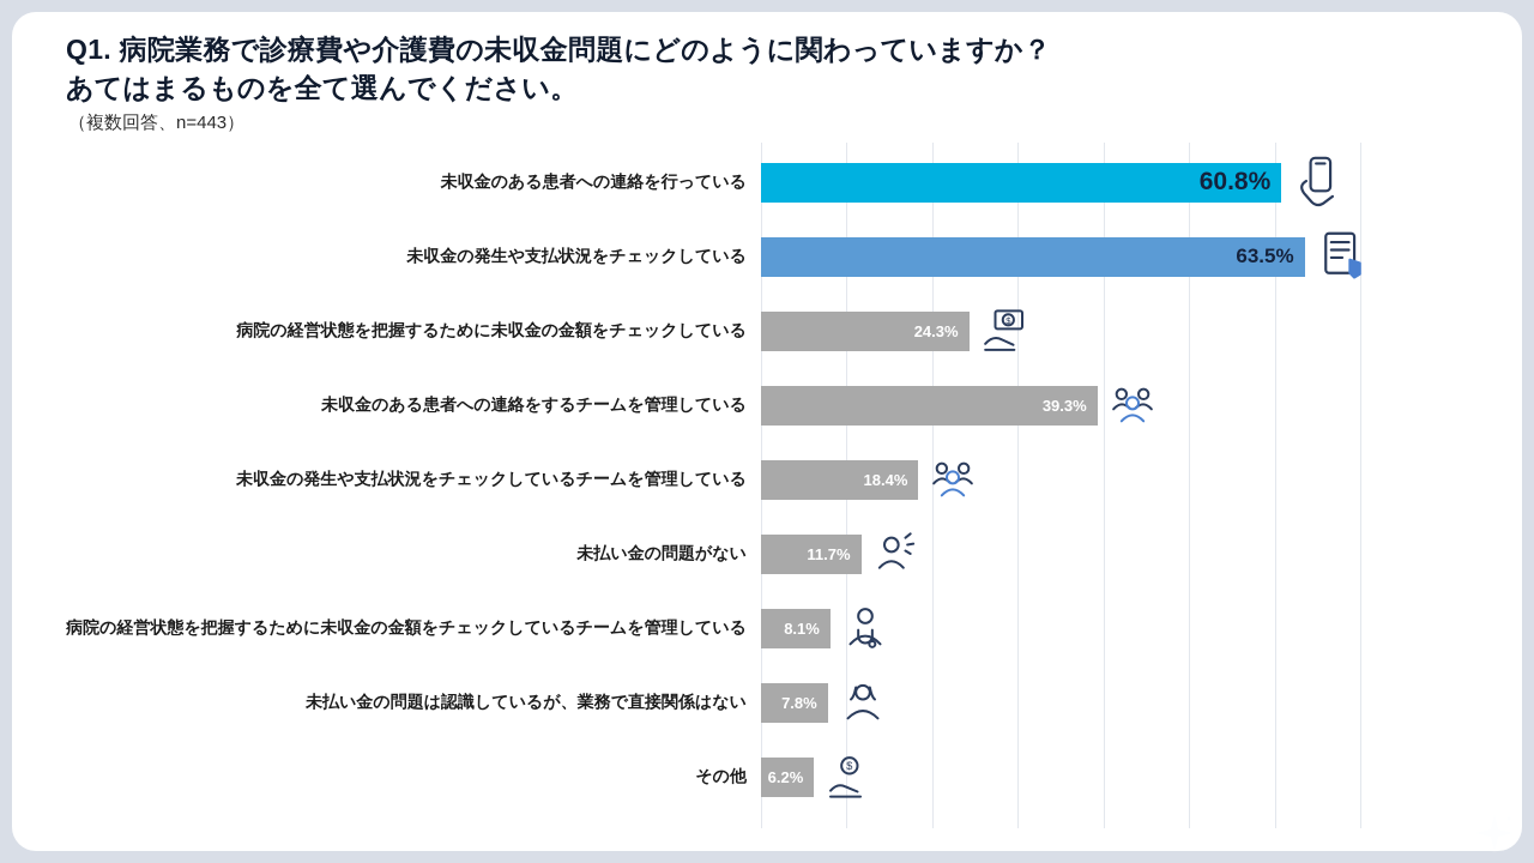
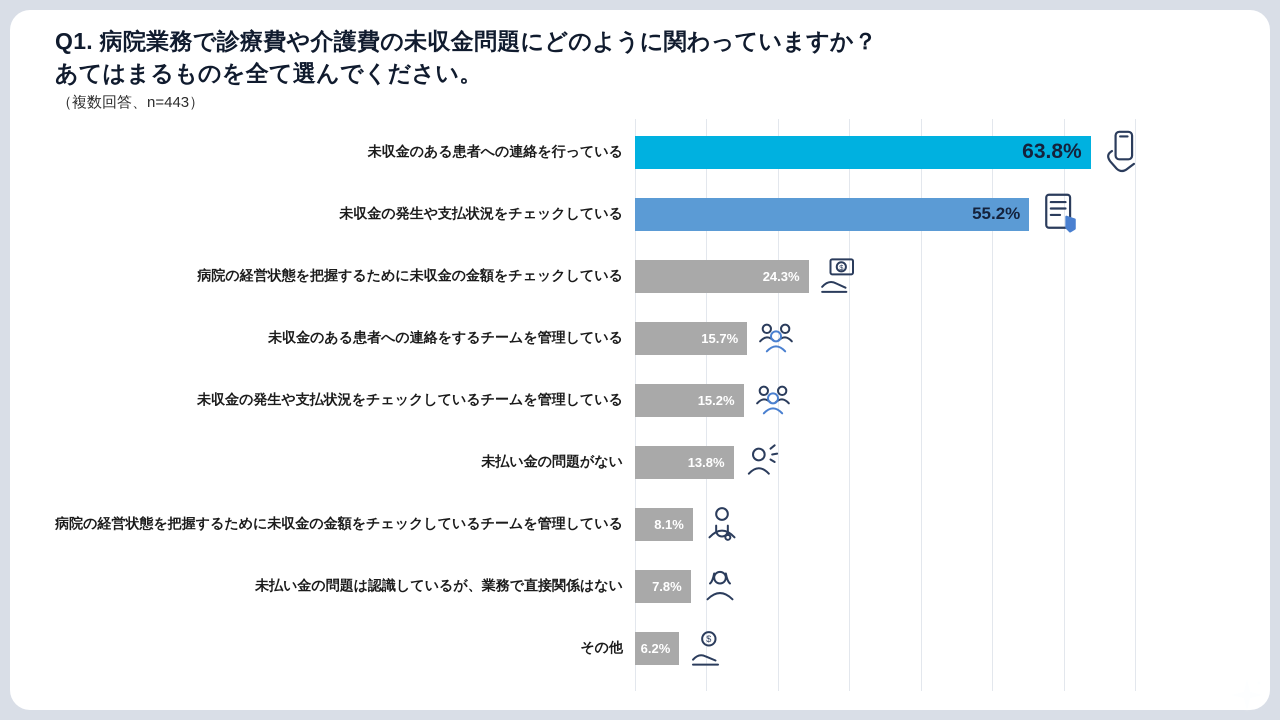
未収金のある患者への連絡を行っている: 60.8% -> 63.8%
未収金の発生や支払状況をチェックしている: 63.5% -> 55.2%
未収金のある患者への連絡をするチームを管理している: 39.3% -> 15.7%
未収金の発生や支払状況をチェックしているチームを管理している: 18.4% -> 15.2%
未払い金の問題がない: 11.7% -> 13.8%
